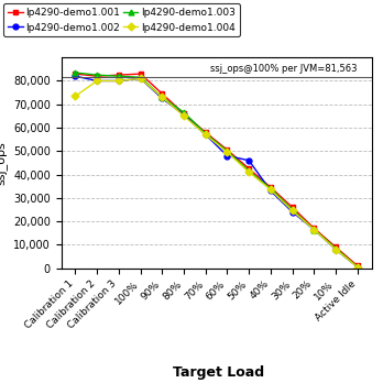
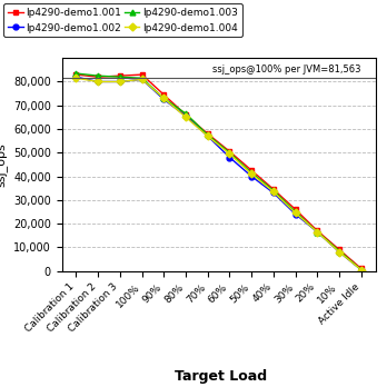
lp4290-demo1.004/Calibration 1: 73,500 -> 81,500
lp4290-demo1.002/50%: 46,000 -> 40,000
